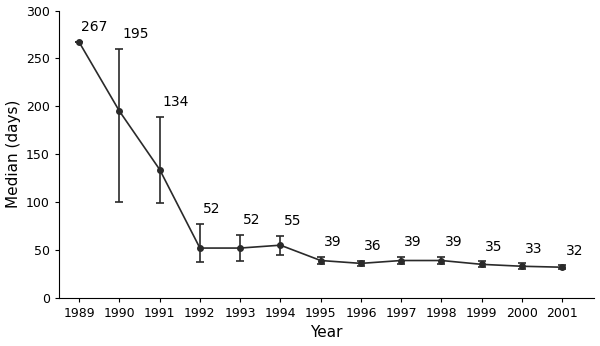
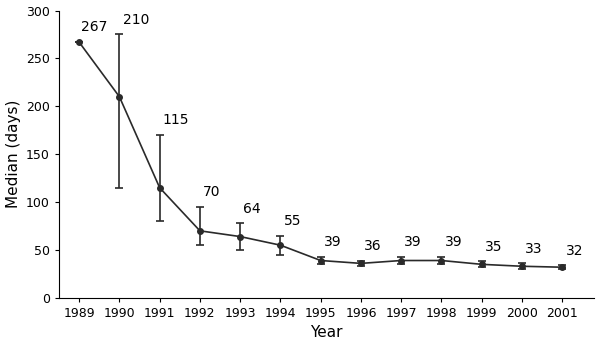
1990: 195 -> 210
1991: 134 -> 115
1992: 52 -> 70
1993: 52 -> 64
